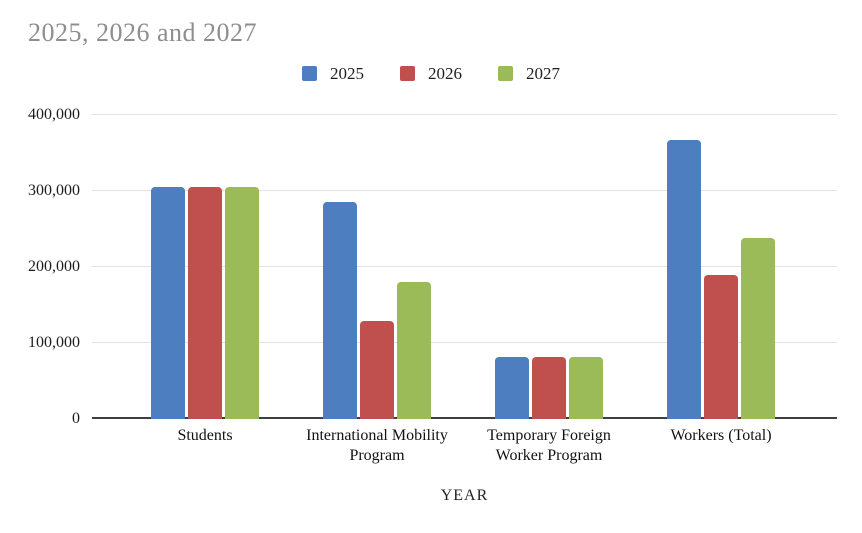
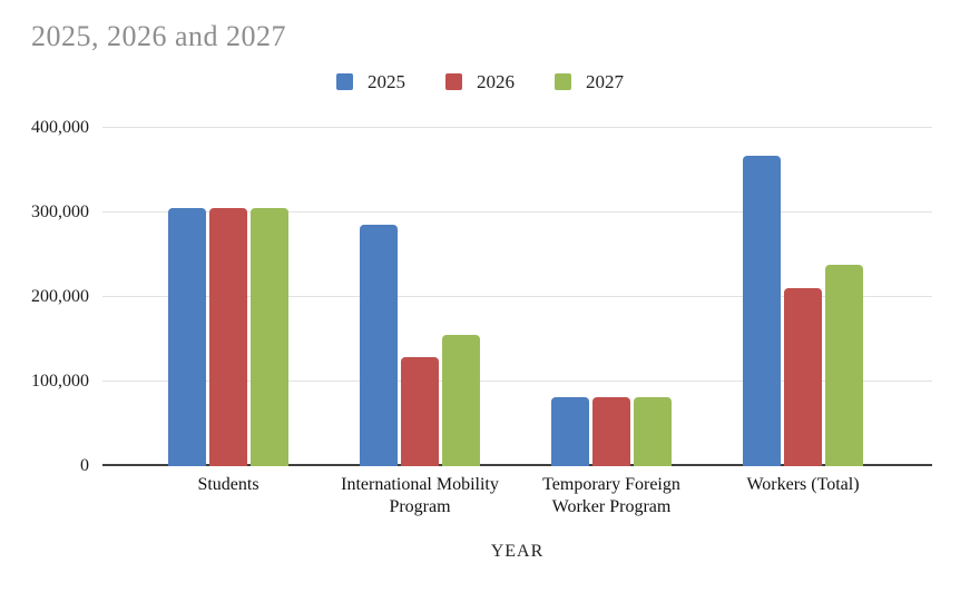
2027/International Mobility Program: 180000 -> 160000
2026/Workers (Total): 190000 -> 210000
